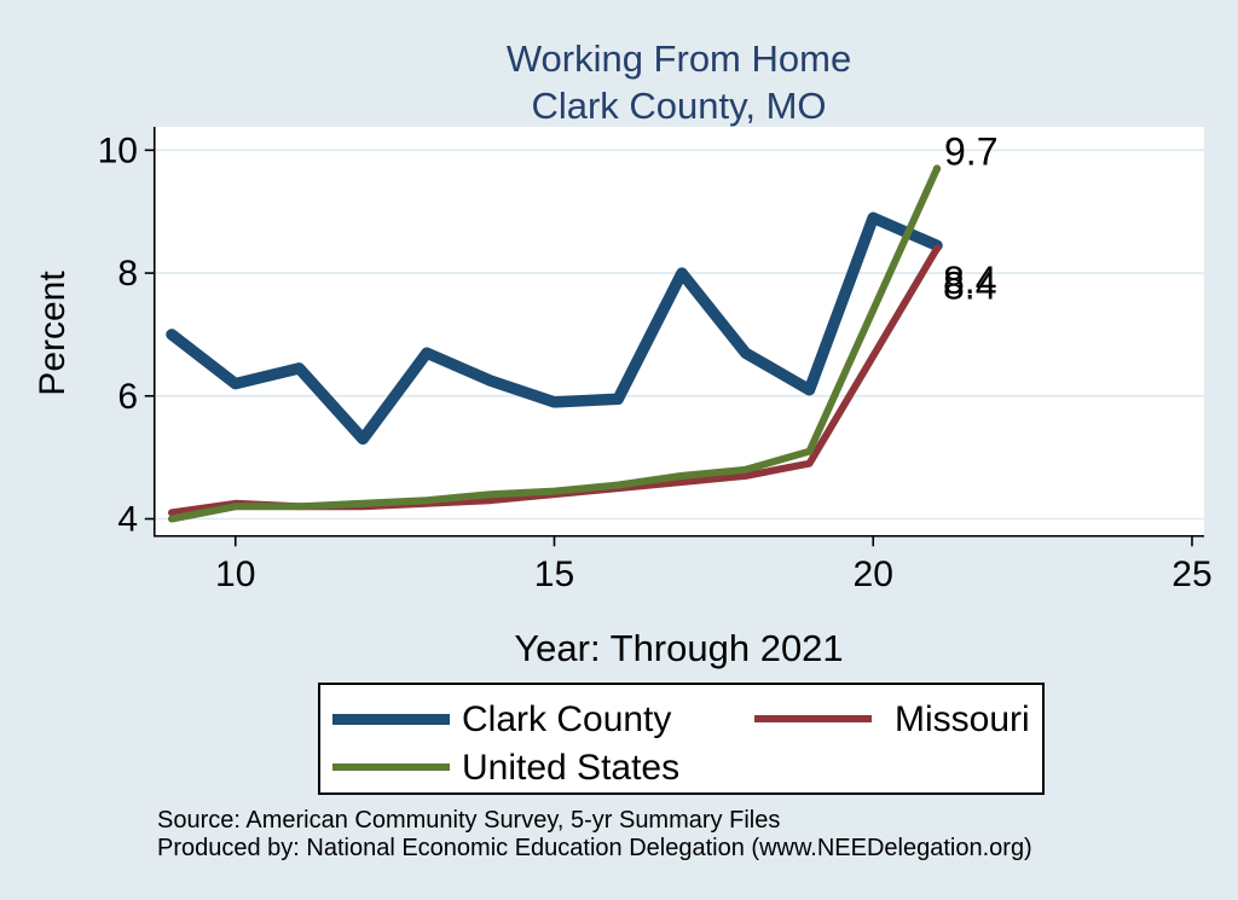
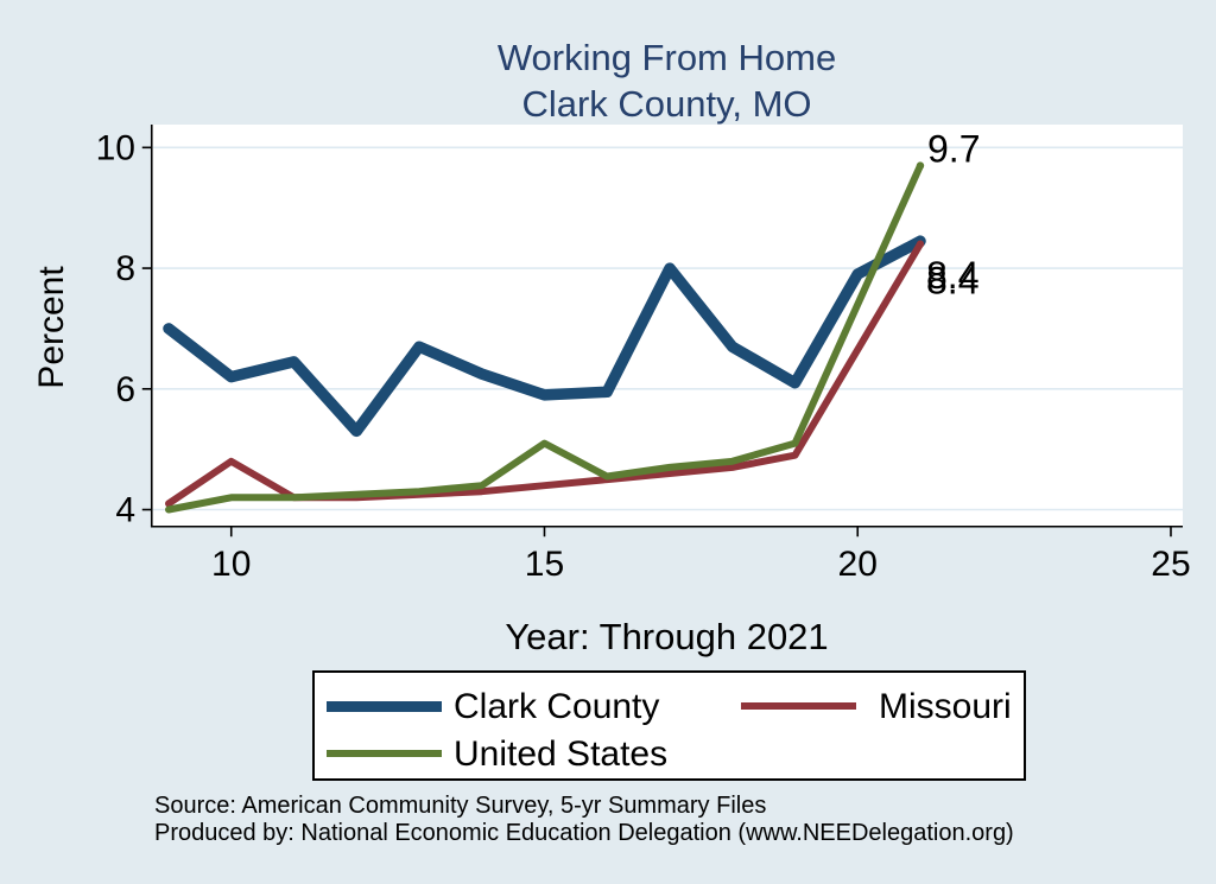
Missouri/10: 4.2 -> 4.8
United States/15: 4.5 -> 5.1
Clark County/20: 8.9 -> 7.9
